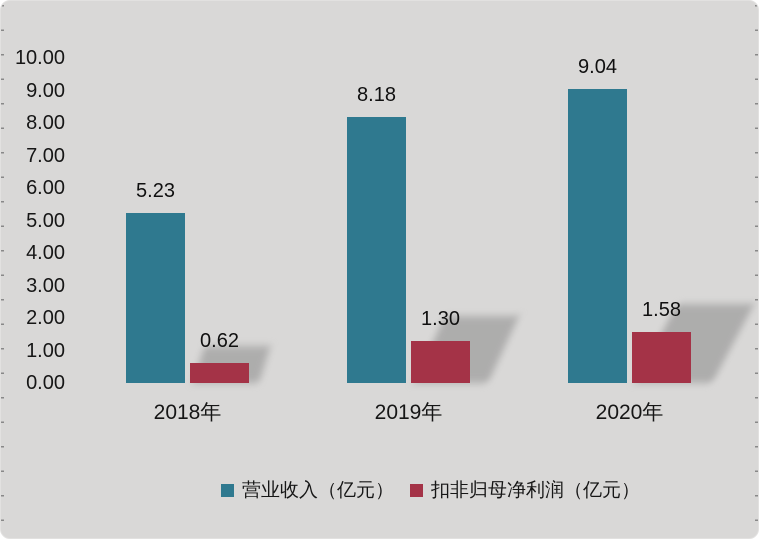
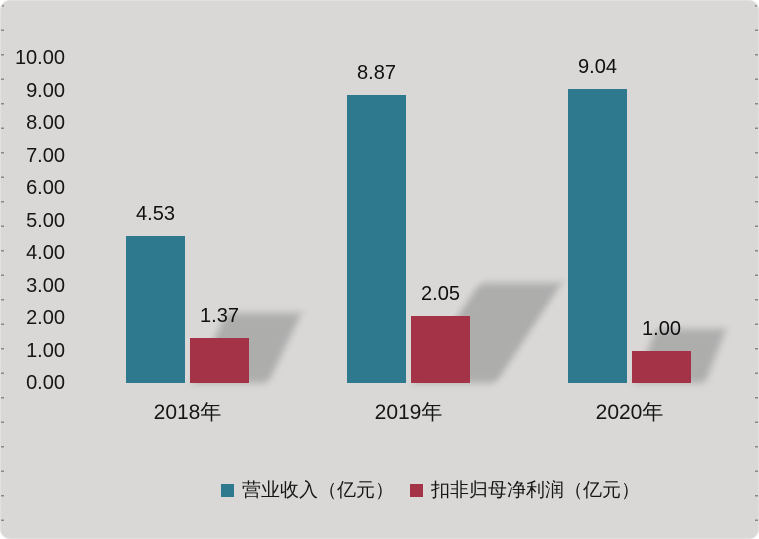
营业收入（亿元）/2018年: 5.23 -> 4.53
扣非归母净利润（亿元）/2018年: 0.62 -> 1.37
营业收入（亿元）/2019年: 8.18 -> 8.87
扣非归母净利润（亿元）/2019年: 1.30 -> 2.05
扣非归母净利润（亿元）/2020年: 1.58 -> 1.00
